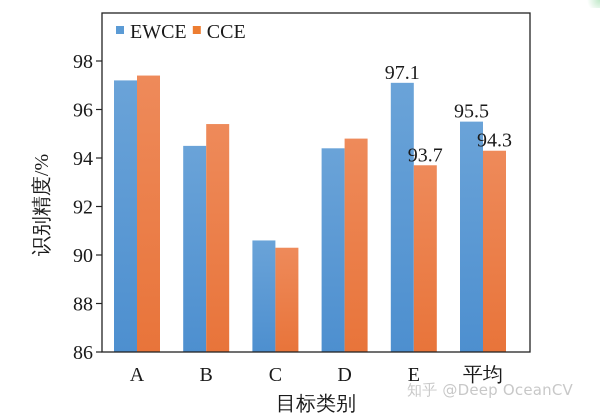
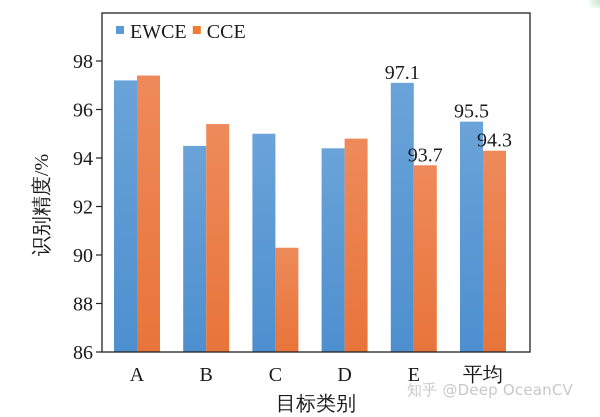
EWCE/C: 90.6 -> 95.0
